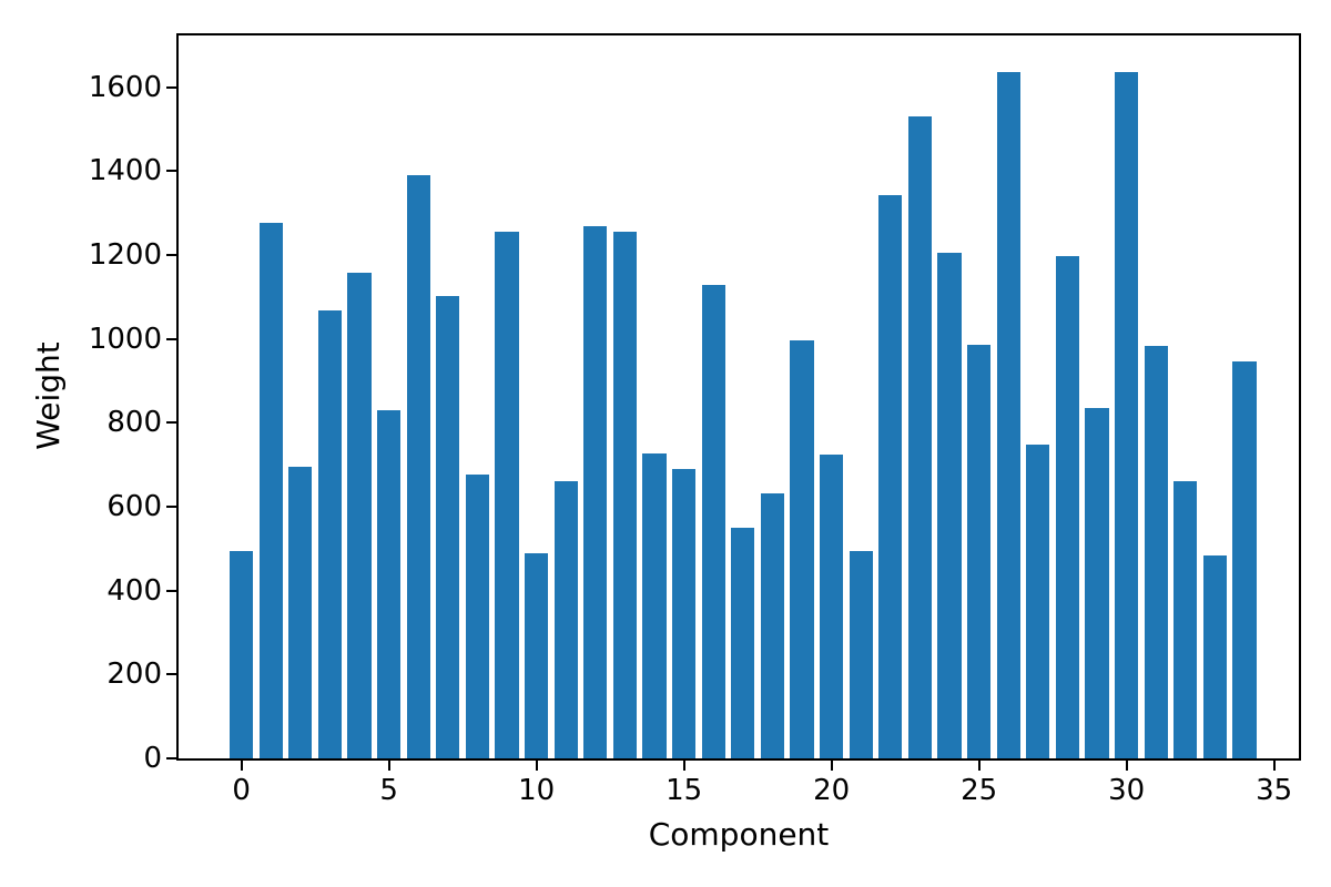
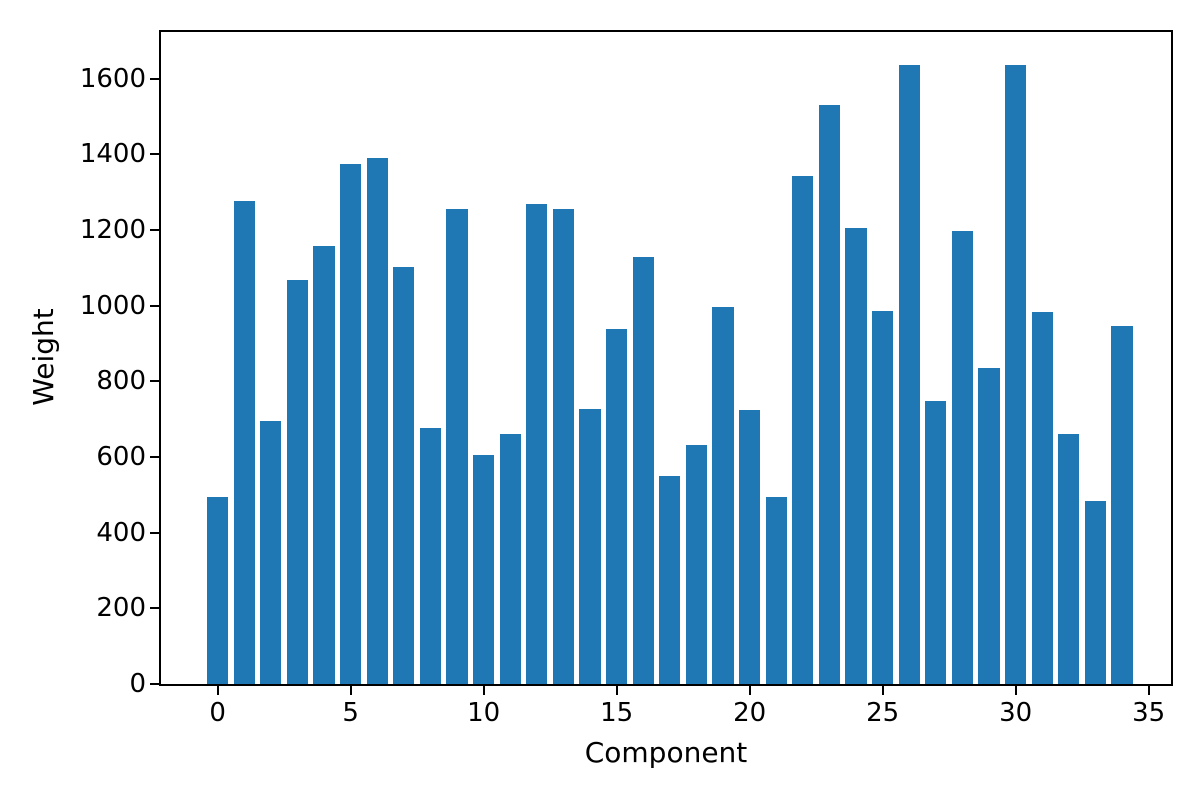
5: 830 -> 1370
10: 490 -> 610
15: 690 -> 940
